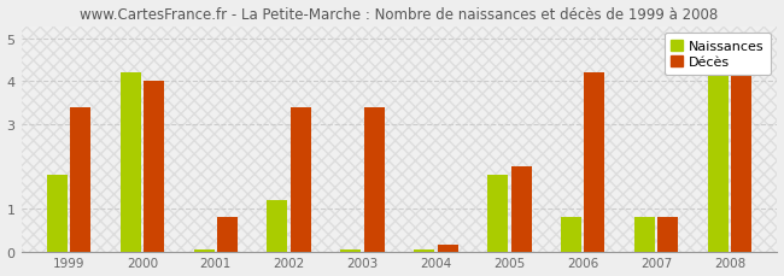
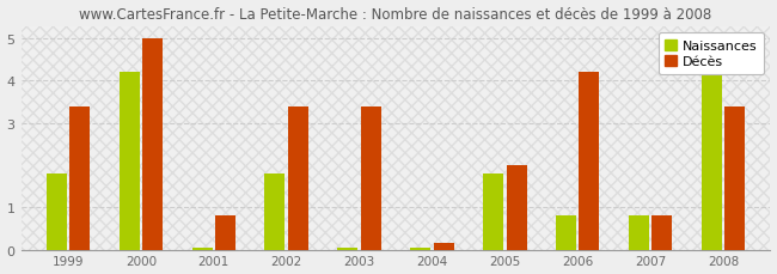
Décès/2000: 4.00 -> 5.00
Naissances/2002: 1.20 -> 1.80
Décès/2008: 4.20 -> 3.40
